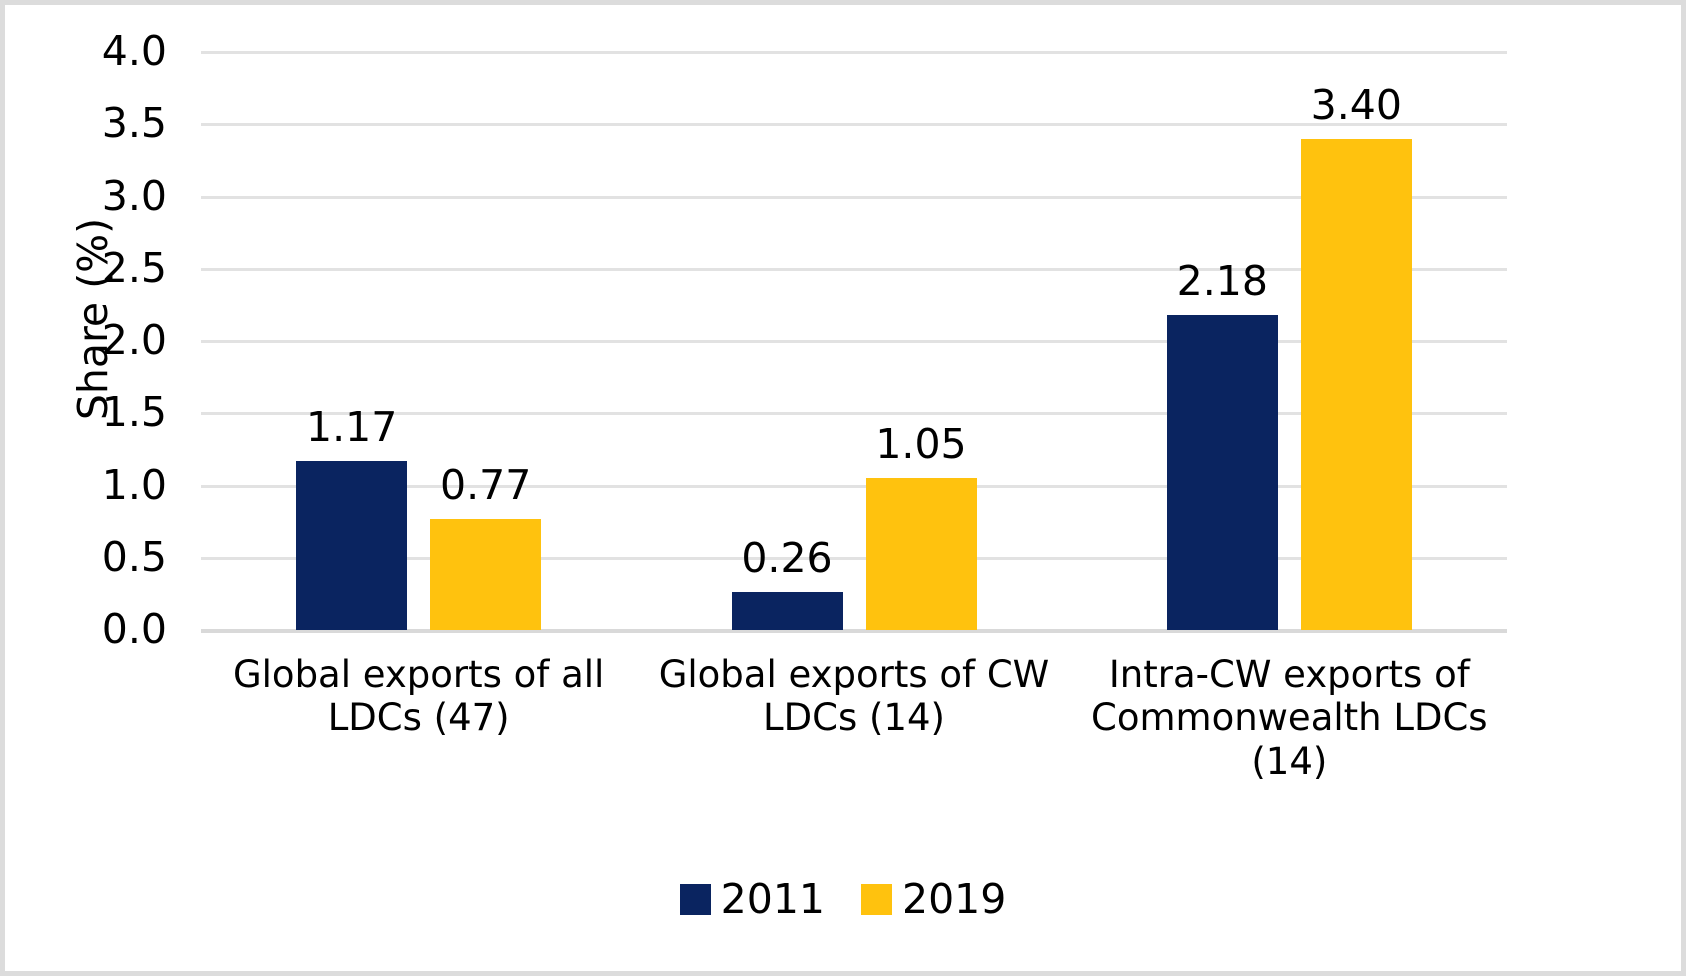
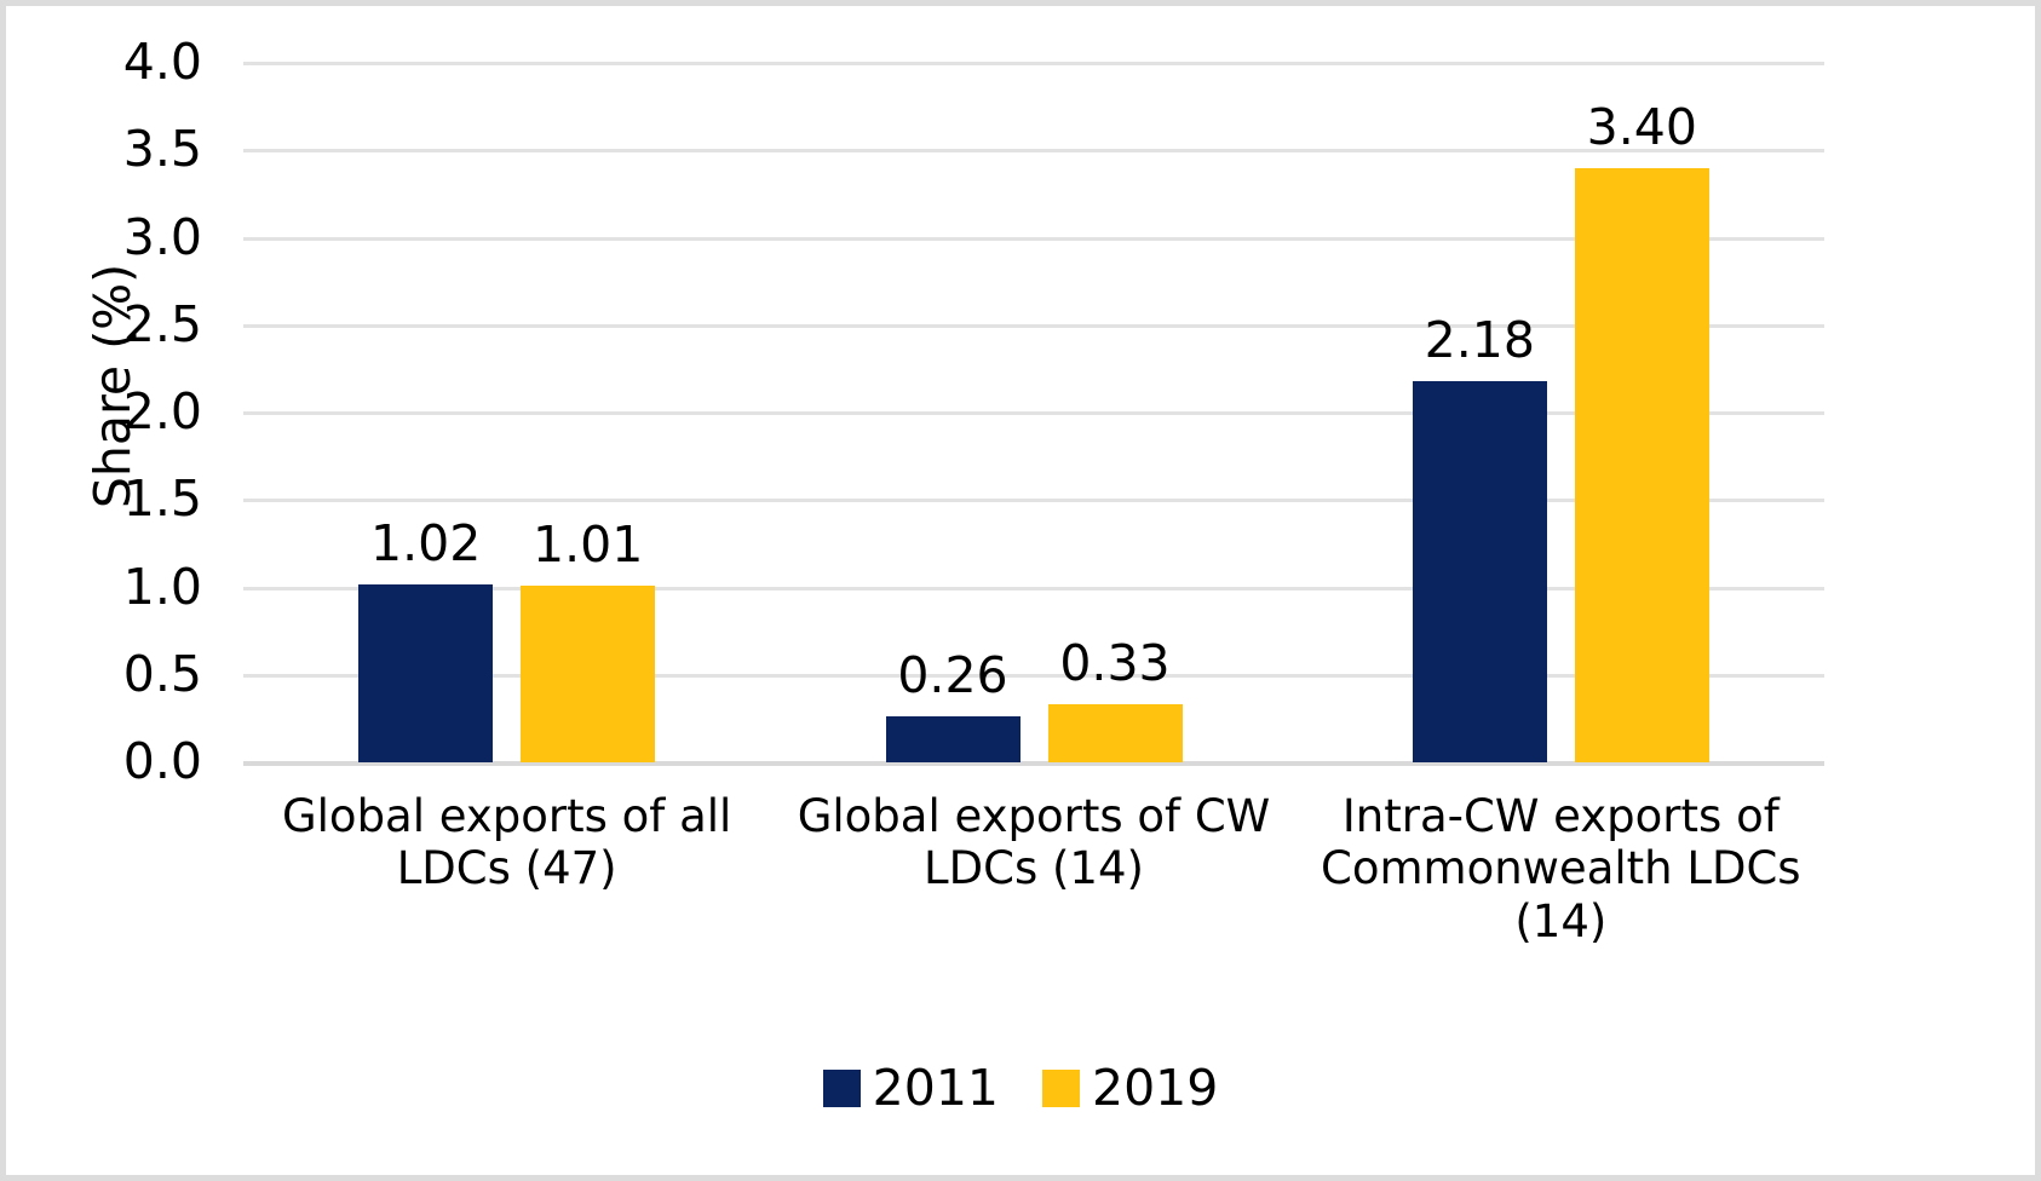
2011/Global exports of all LDCs (47): 1.17 -> 1.02
2019/Global exports of all LDCs (47): 0.77 -> 1.01
2019/Global exports of CW LDCs (14): 1.05 -> 0.33
